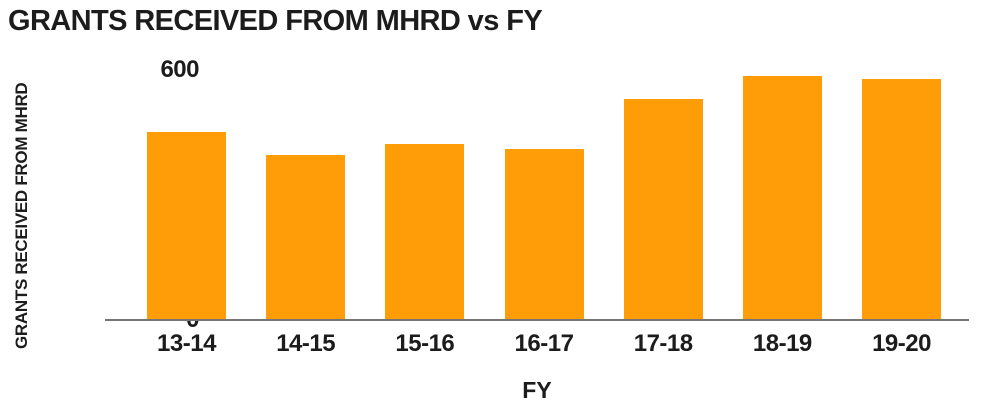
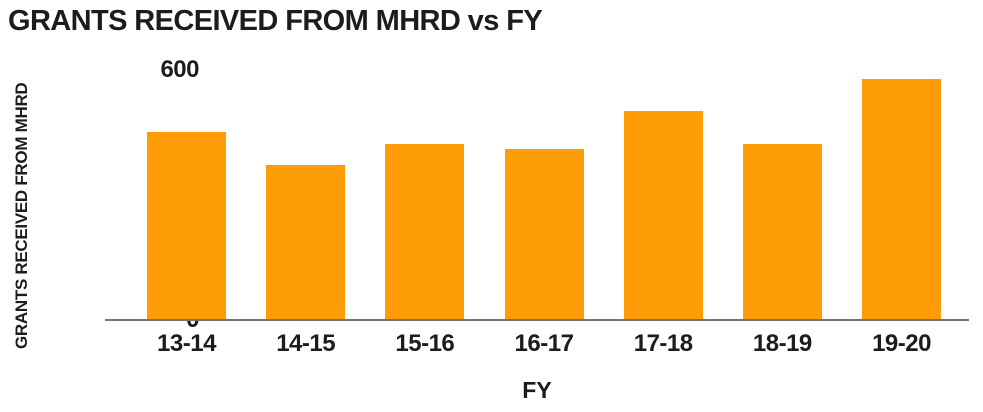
14-15: 390 -> 370
17-18: 530 -> 500
18-19: 580 -> 420
